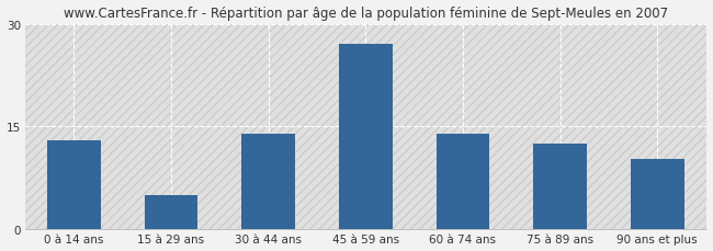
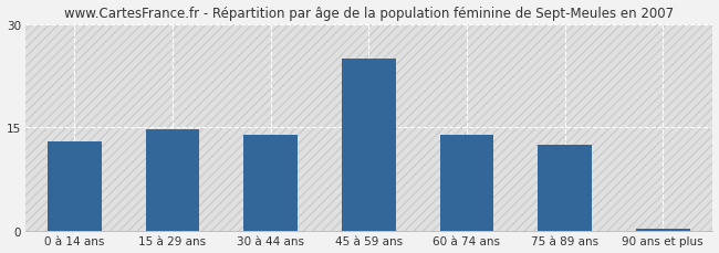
15 à 29 ans: 5.0 -> 14.7
45 à 59 ans: 27.0 -> 25.0
90 ans et plus: 10.2 -> 0.4
